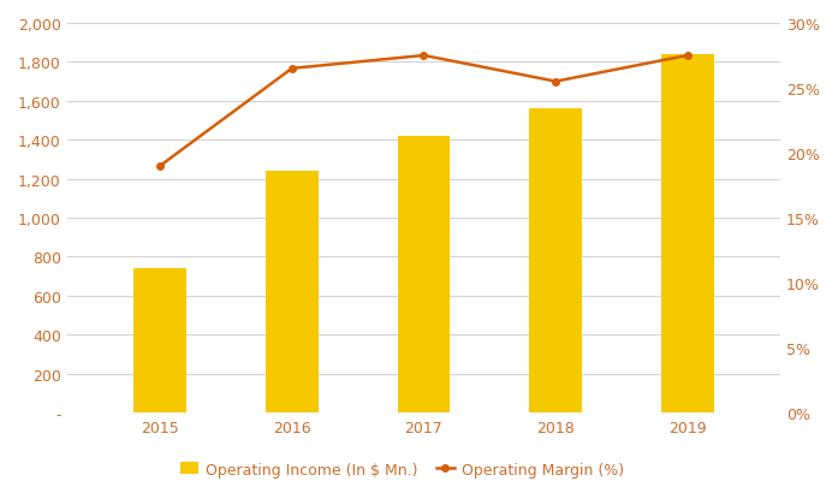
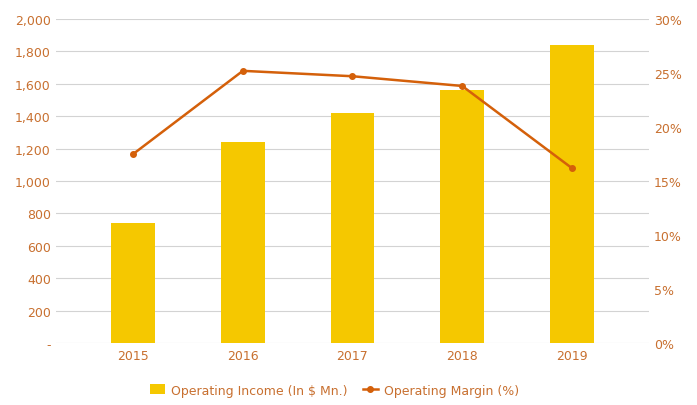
Operating Margin (%)/2015: 19.0% -> 17.5%
Operating Margin (%)/2016: 26.5% -> 25.2%
Operating Margin (%)/2017: 27.5% -> 24.7%
Operating Margin (%)/2018: 25.5% -> 23.8%
Operating Margin (%)/2019: 27.5% -> 16.2%
